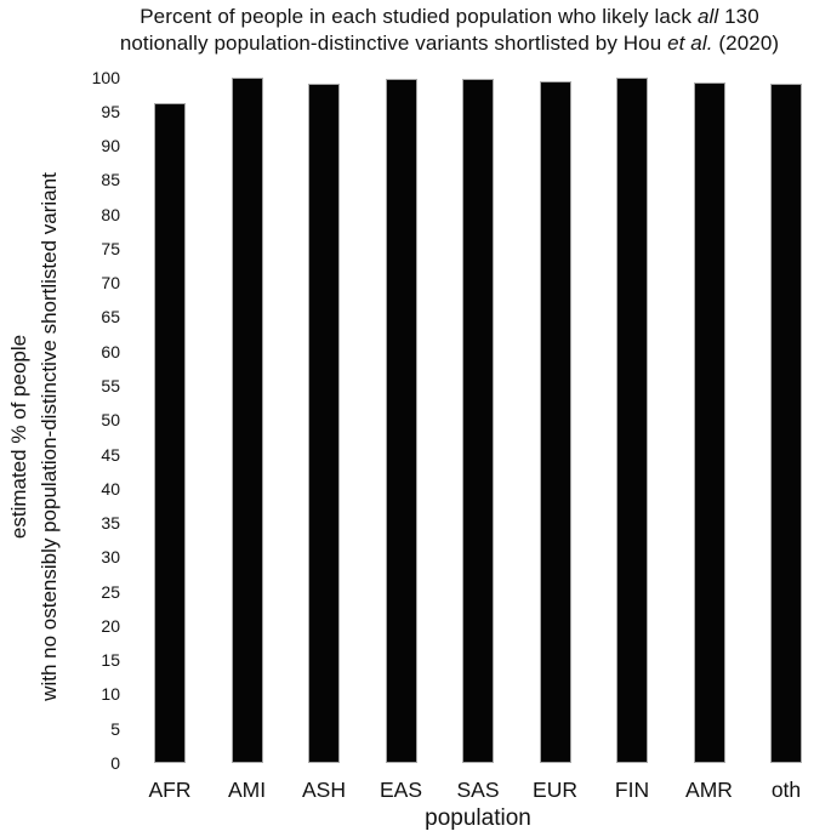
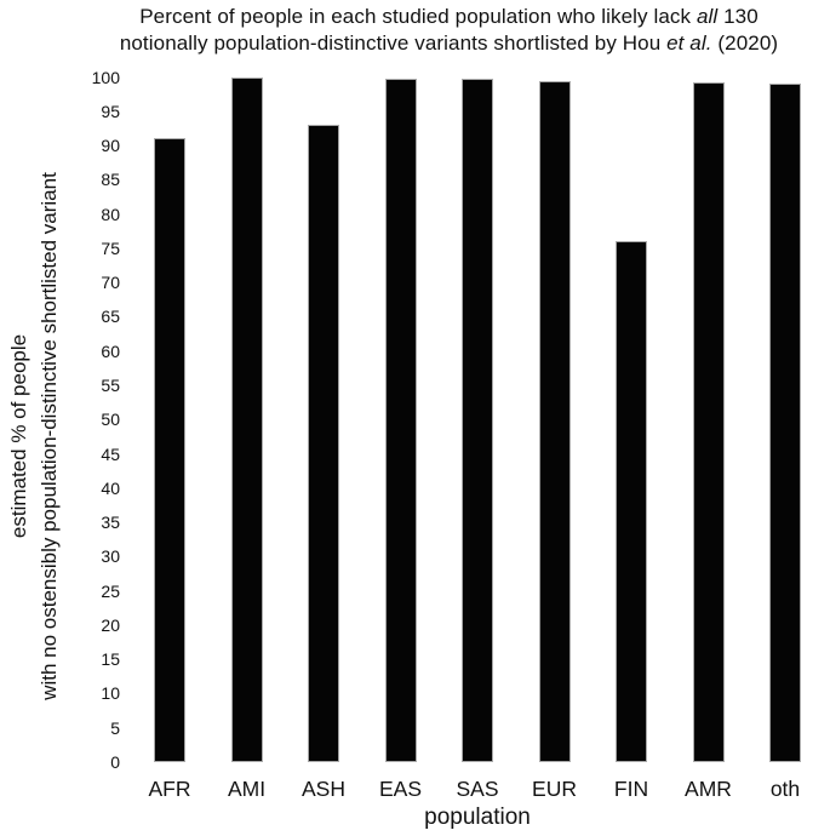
AFR: 96 -> 91
ASH: 99 -> 93
FIN: 100 -> 76
